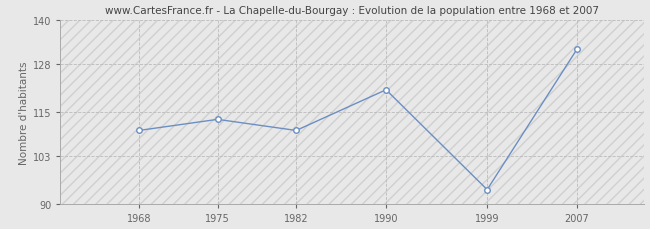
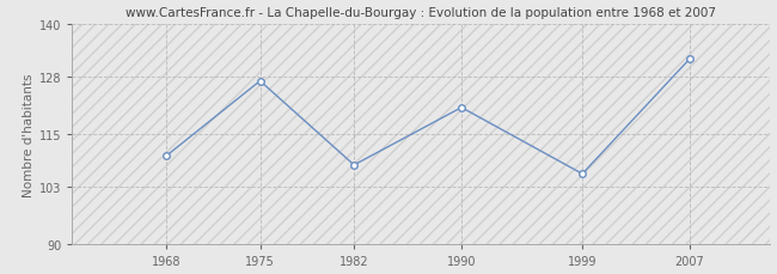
1975: 113 -> 127
1982: 110 -> 108
1999: 94 -> 106
